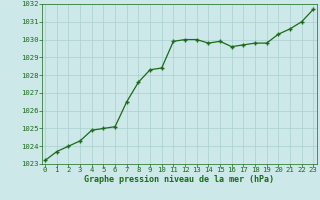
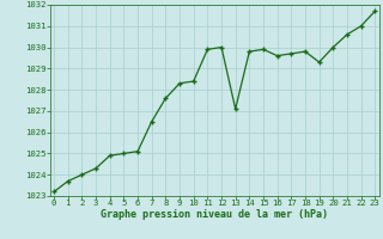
13: 1030.0 -> 1027.1
19: 1029.8 -> 1029.3
20: 1030.3 -> 1030.0
